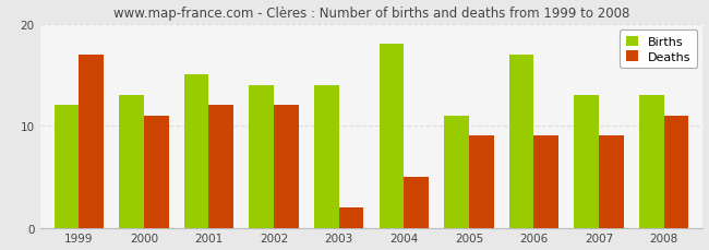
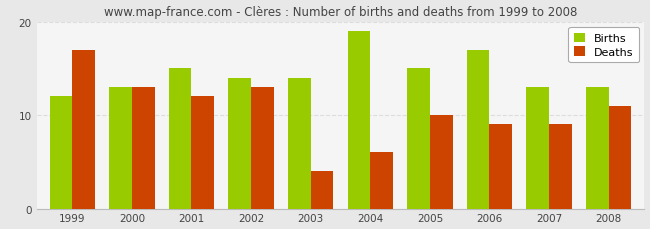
Deaths/2000: 11 -> 13
Deaths/2002: 12 -> 13
Deaths/2003: 2 -> 4
Births/2004: 18 -> 19
Deaths/2004: 5 -> 6
Births/2005: 11 -> 15
Deaths/2005: 9 -> 10
